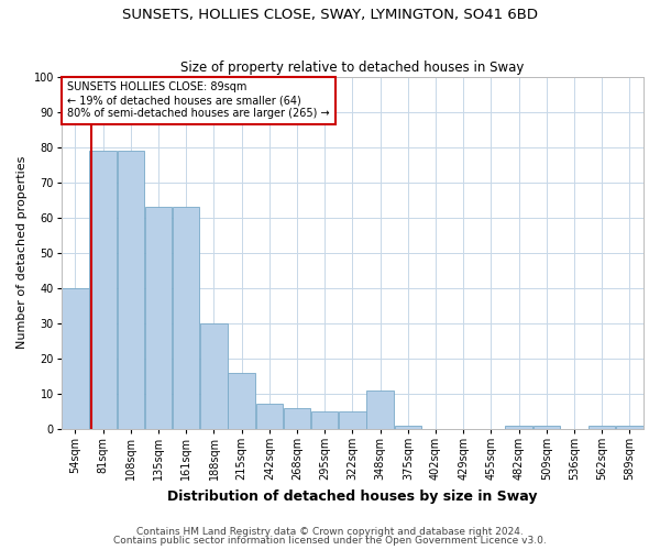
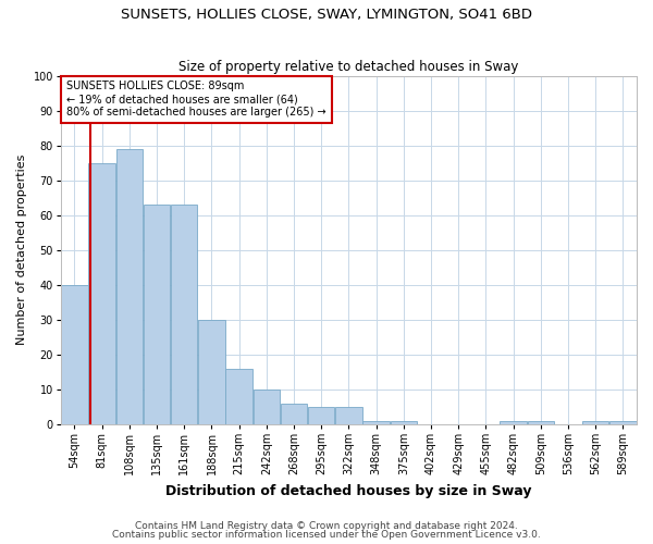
81sqm: 79 -> 75
242sqm: 7 -> 10
348sqm: 11 -> 1
